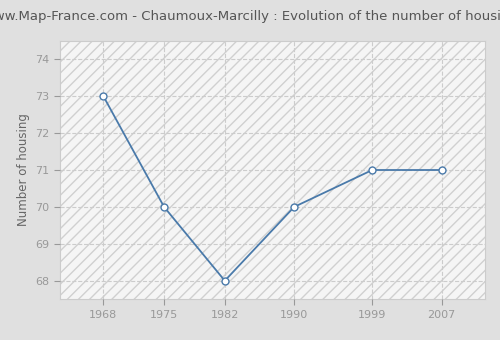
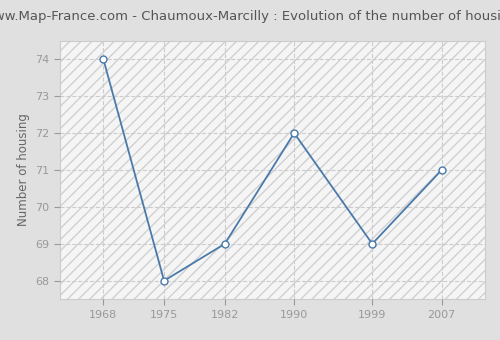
1968: 73 -> 74
1975: 70 -> 68
1982: 68 -> 69
1990: 70 -> 72
1999: 71 -> 69
